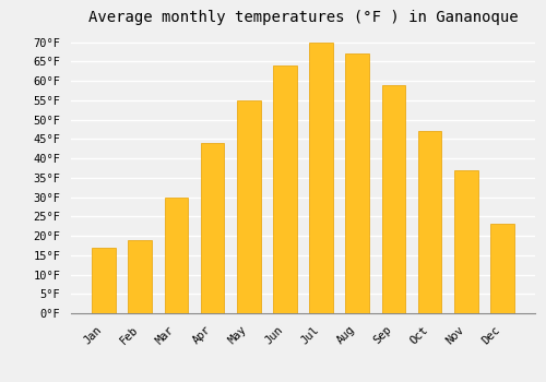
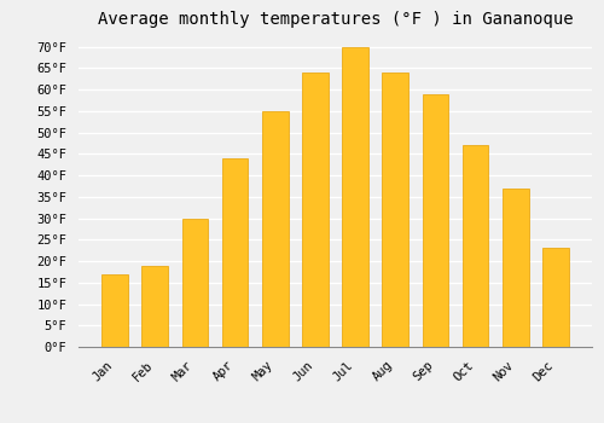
Aug: 67°F -> 64°F
